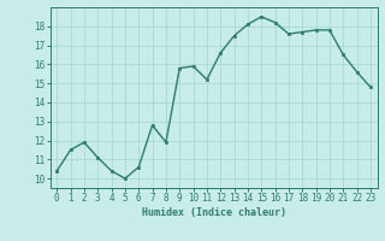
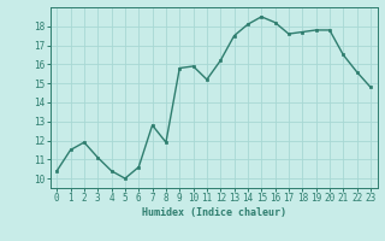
12: 16.6 -> 16.2
